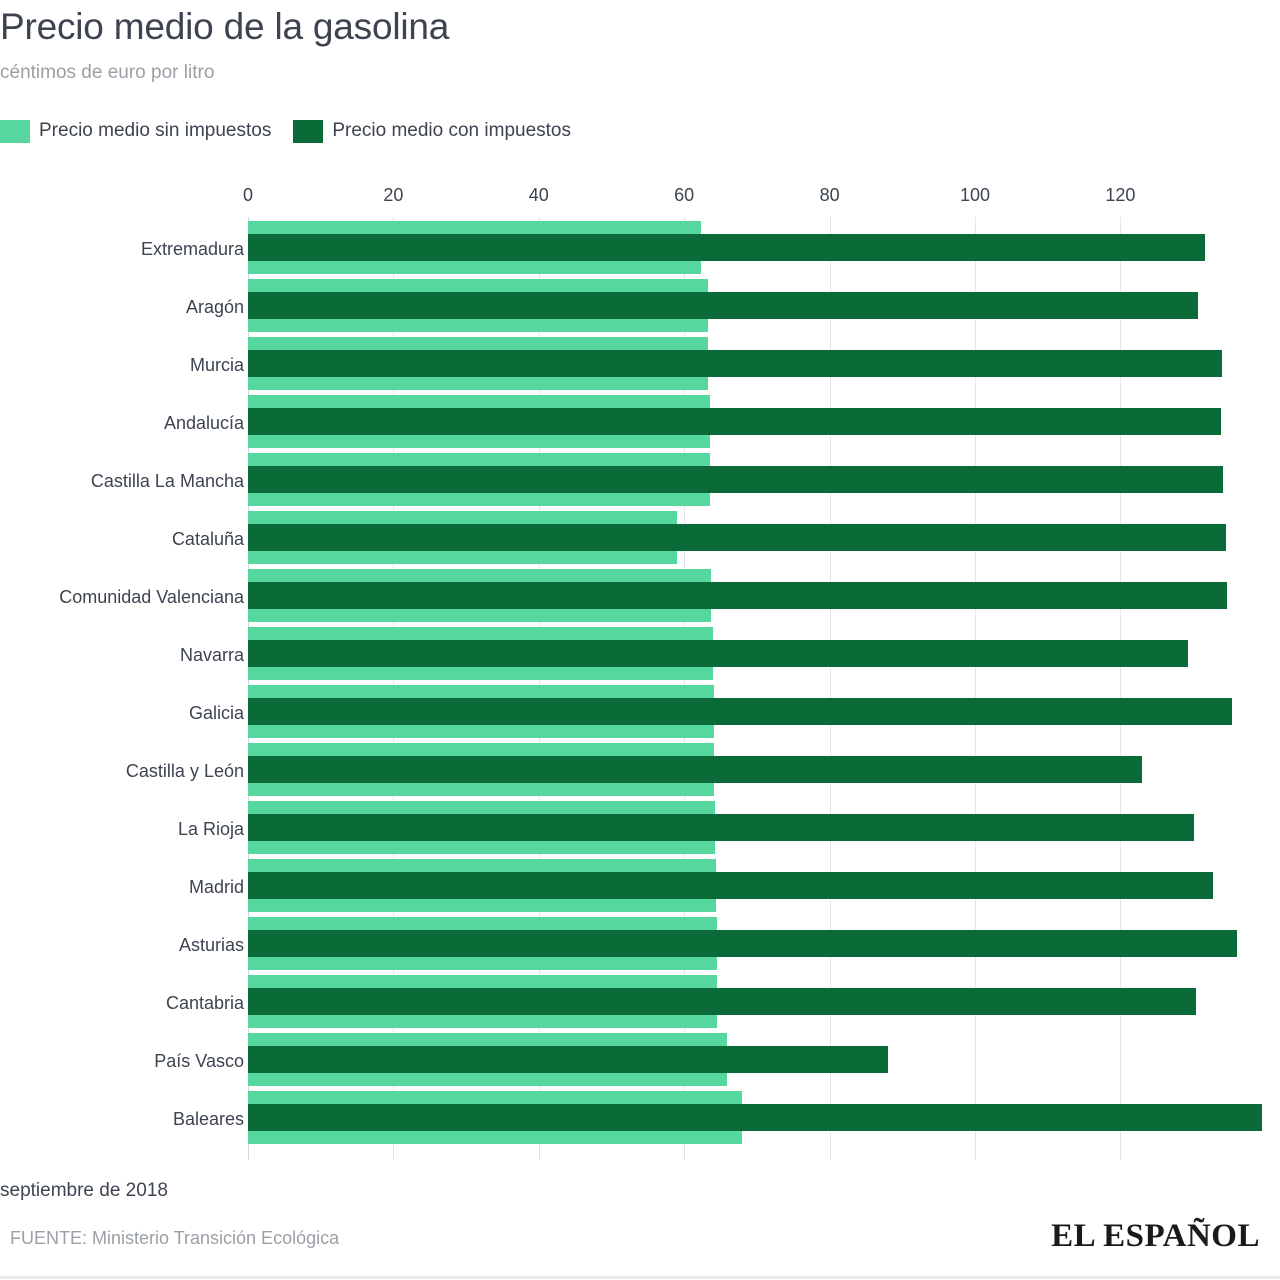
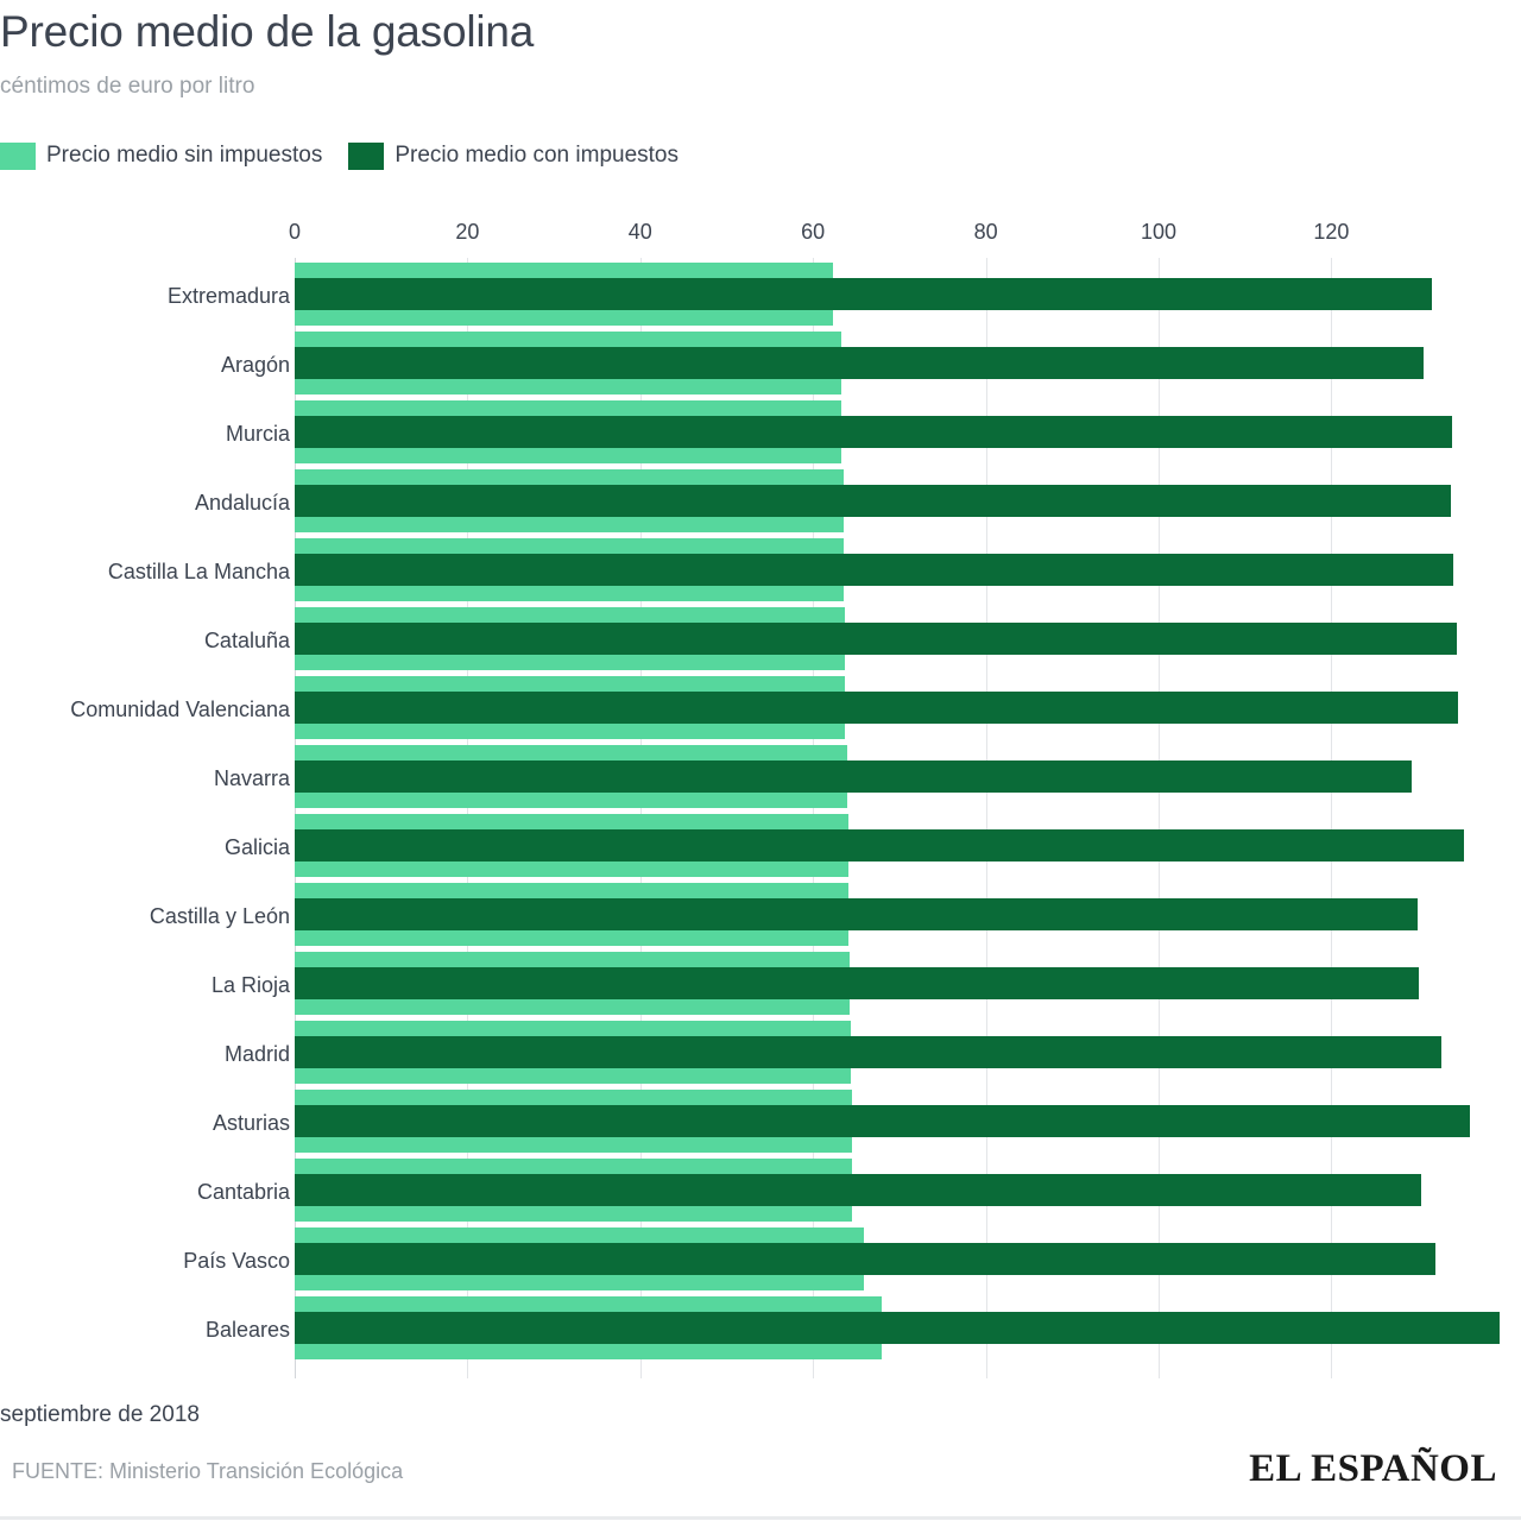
Precio medio sin impuestos/Cataluña: 59 -> 64
Precio medio con impuestos/Castilla y León: 123 -> 130
Precio medio con impuestos/País Vasco: 88 -> 132
